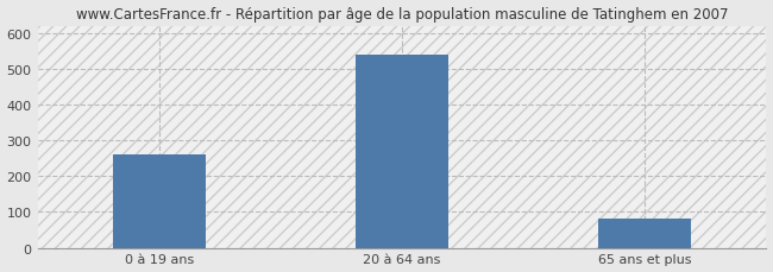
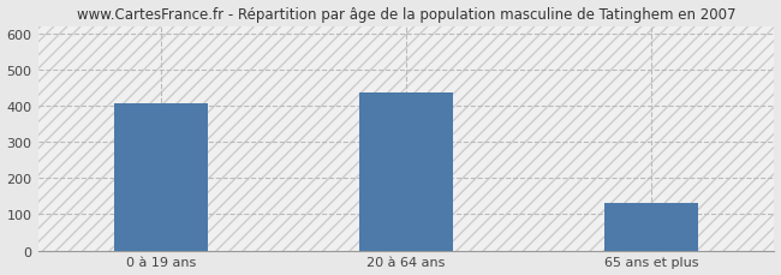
0 à 19 ans: 260 -> 405
20 à 64 ans: 540 -> 435
65 ans et plus: 82 -> 130
